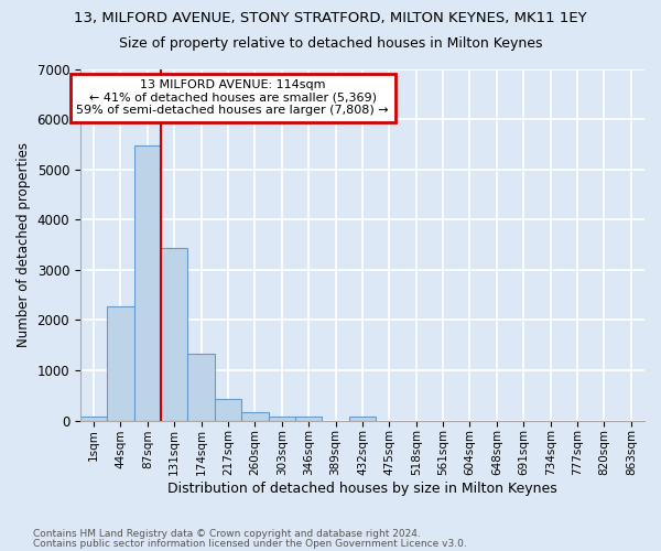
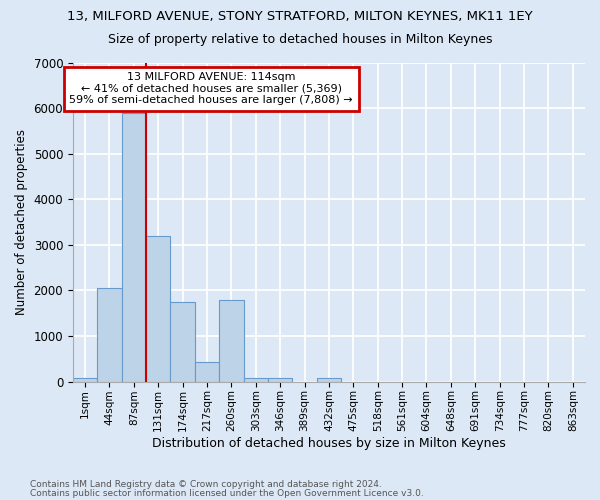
44sqm: 2280 -> 2050
87sqm: 5480 -> 5900
131sqm: 3430 -> 3200
174sqm: 1320 -> 1750
260sqm: 160 -> 1800
